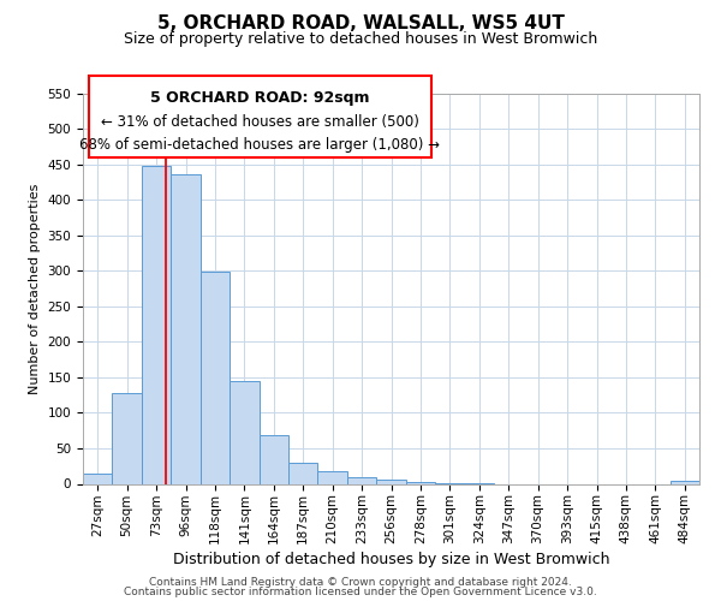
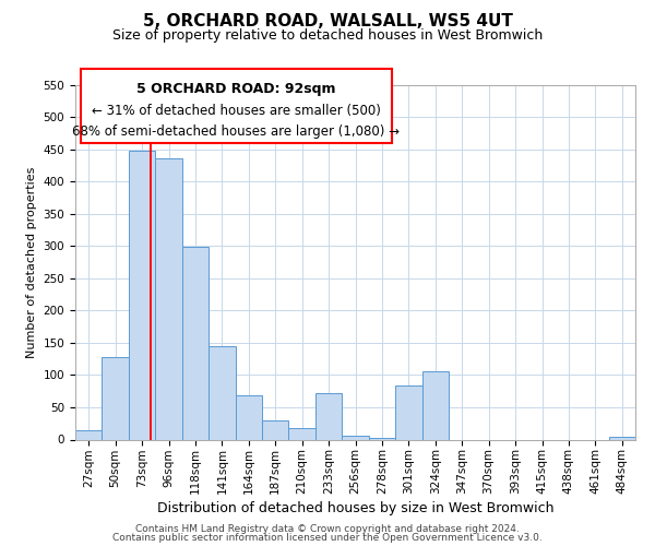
233sqm: 10 -> 72
301sqm: 1 -> 84
324sqm: 1 -> 106
